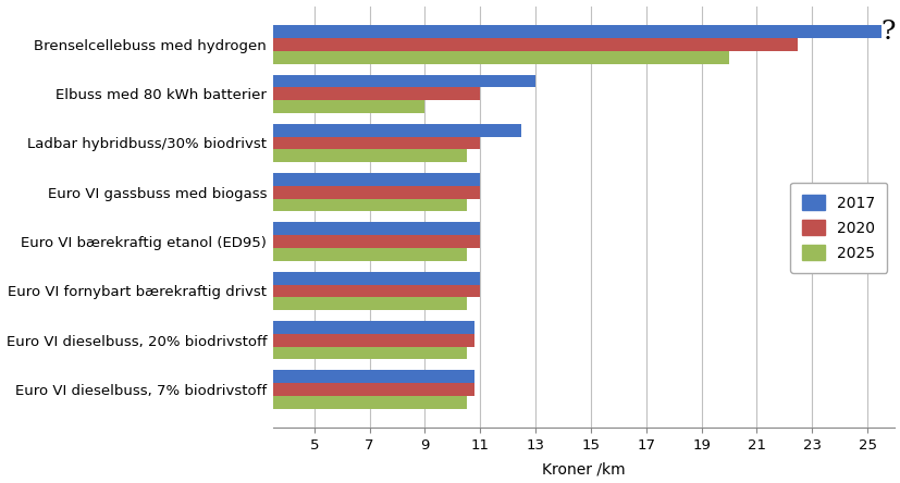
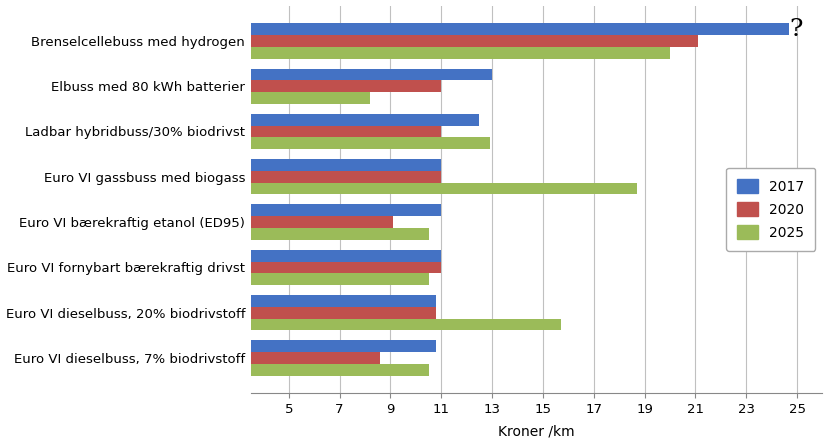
2017/Brenselcellebuss med hydrogen: 25.5 -> 24.7
2020/Brenselcellebuss med hydrogen: 22.5 -> 21.1
2025/Elbuss med 80 kWh batterier: 9.0 -> 8.2
2025/Ladbar hybridbuss/30% biodrivst: 10.5 -> 12.9
2025/Euro VI gassbuss med biogass: 10.5 -> 18.7
2020/Euro VI bærekraftig etanol (ED95): 11.0 -> 9.1
2025/Euro VI dieselbuss, 20% biodrivstoff: 10.5 -> 15.7
2020/Euro VI dieselbuss, 7% biodrivstoff: 10.8 -> 8.6
